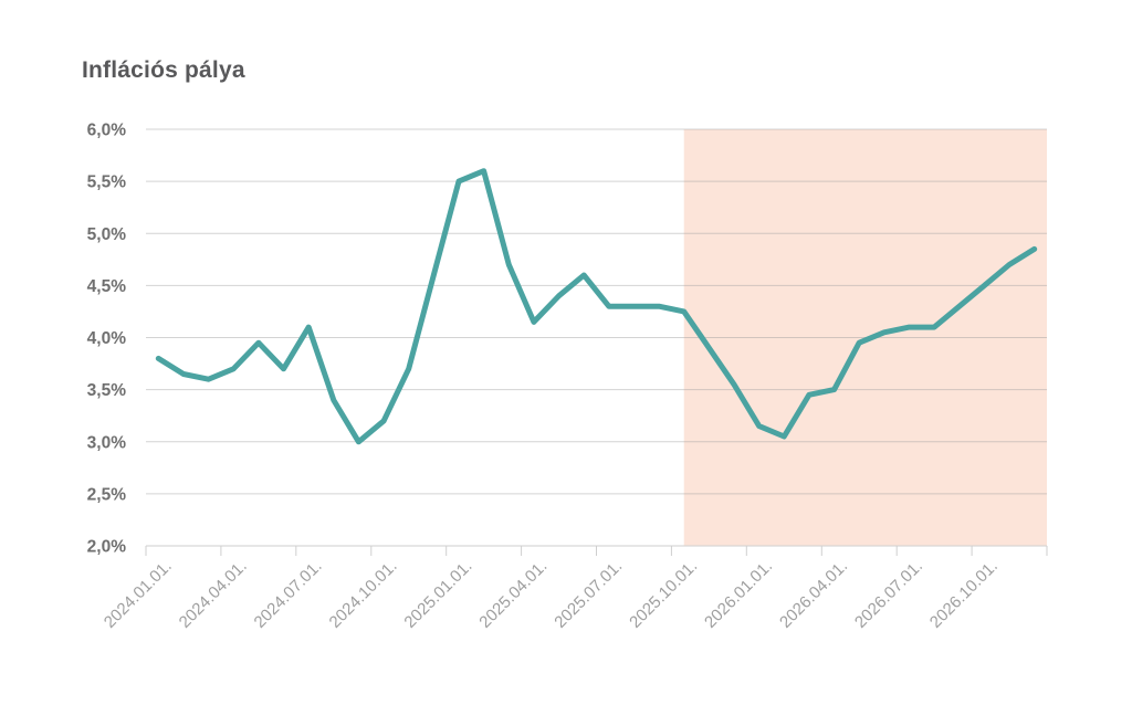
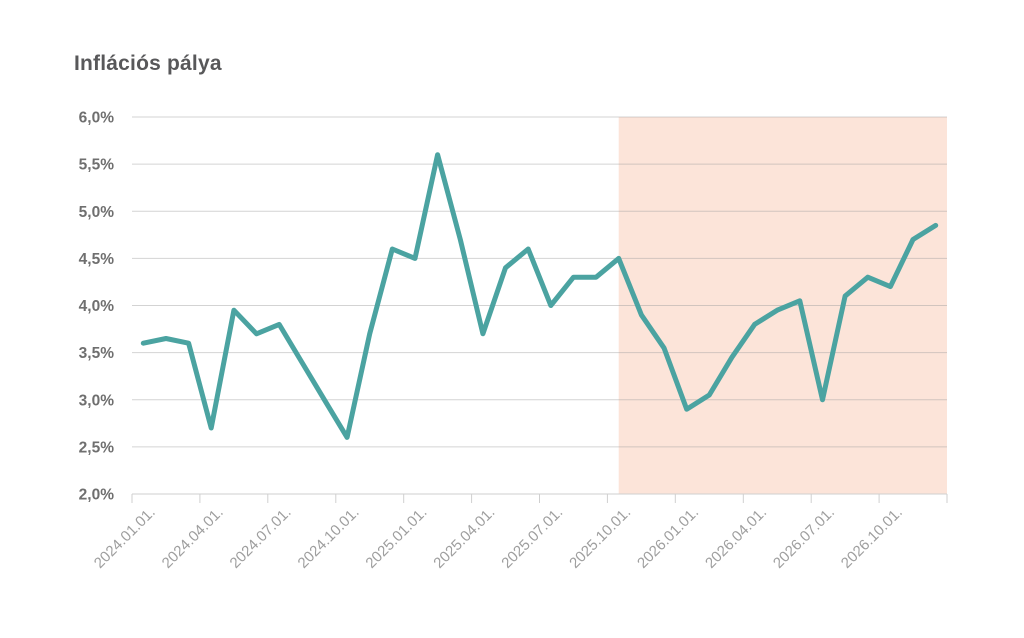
2024.01.01.: 3,8% -> 3,6%
2024.04.01.: 3,7% -> 2,7%
2024.07.01.: 4,1% -> 3,8%
2024.10.01.: 3,2% -> 2,6%
2025.01.01.: 5,5% -> 4,5%
2025.04.01.: 4,2% -> 3,7%
2025.07.01.: 4,3% -> 4,0%
2025.10.01.: 4,2% -> 4,5%
2026.01.01.: 3,1% -> 2,9%
2026.04.01.: 3,5% -> 3,8%
2026.07.01.: 4,1% -> 3,0%
2026.10.01.: 4,5% -> 4,2%
